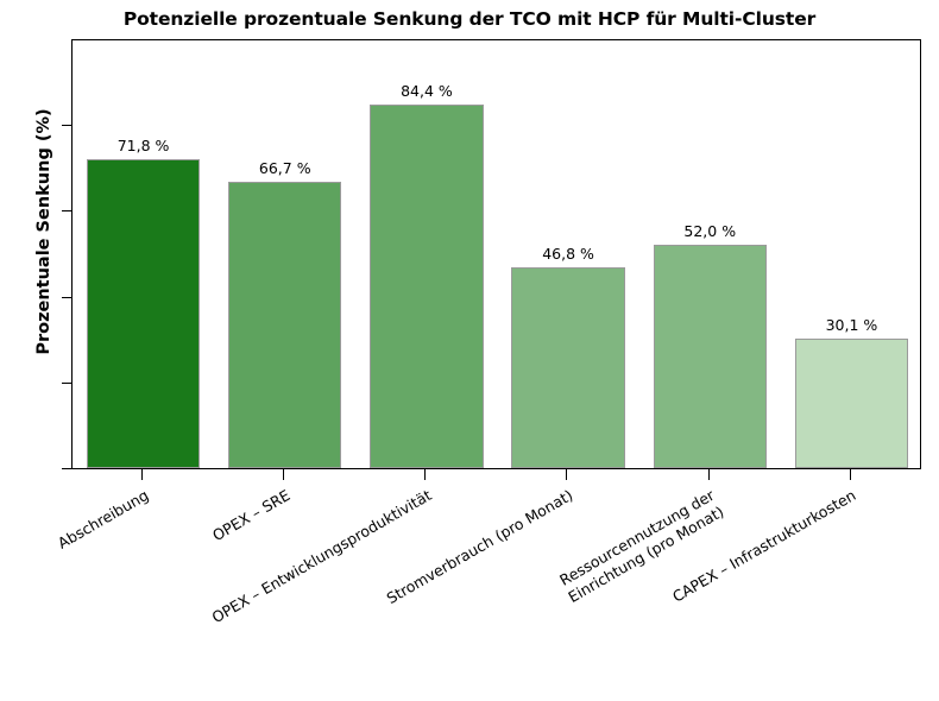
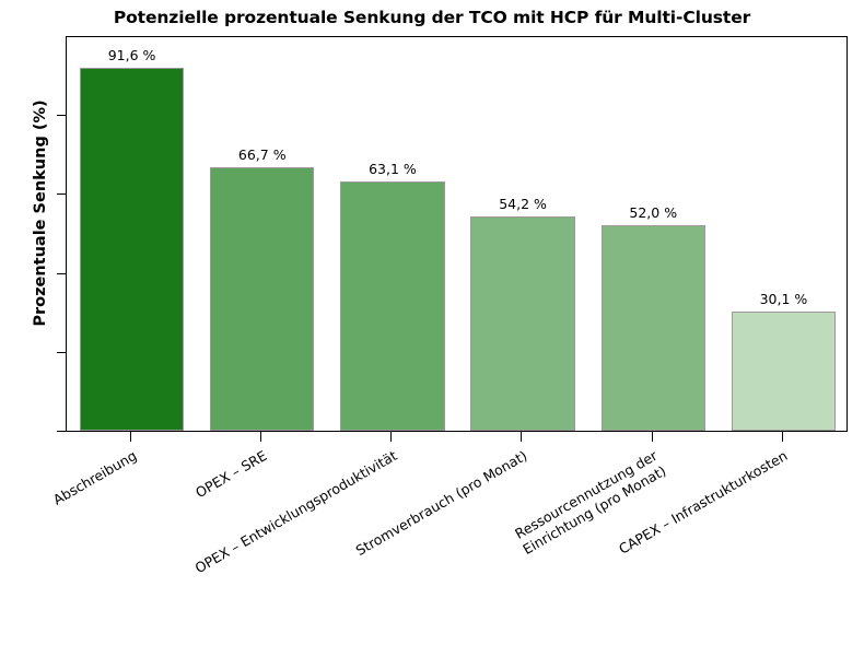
Abschreibung: 71,8 -> 91,6
OPEX – Entwicklungsproduktivität: 84,4 -> 63,1
Stromverbrauch (pro Monat): 46,8 -> 54,2
